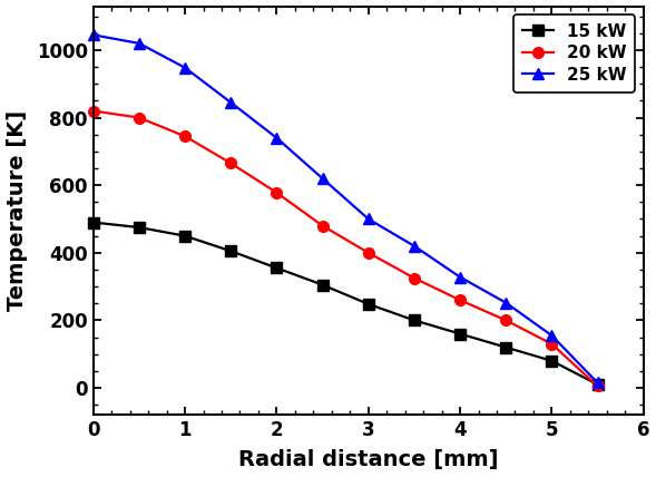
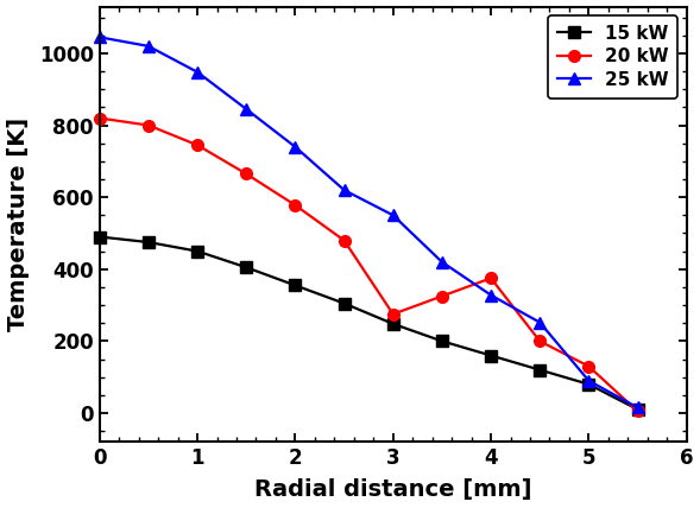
20 kW/3: 400 -> 275
25 kW/3: 500 -> 550
20 kW/4: 260 -> 375
25 kW/5: 155 -> 90
